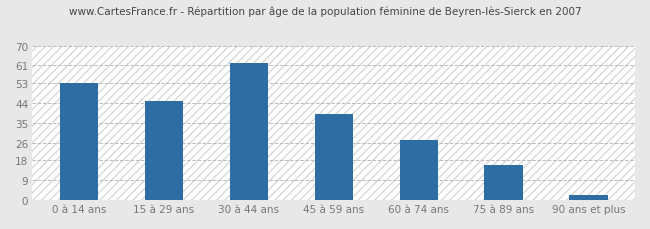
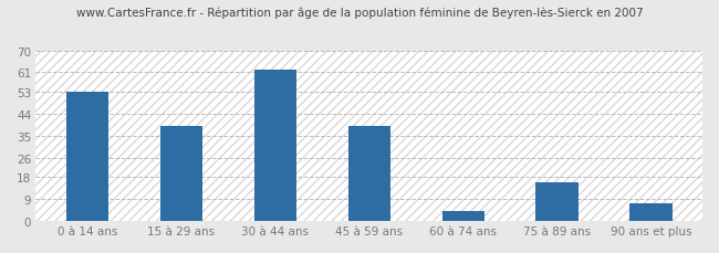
15 à 29 ans: 45 -> 39
60 à 74 ans: 27 -> 4
90 ans et plus: 2 -> 7
